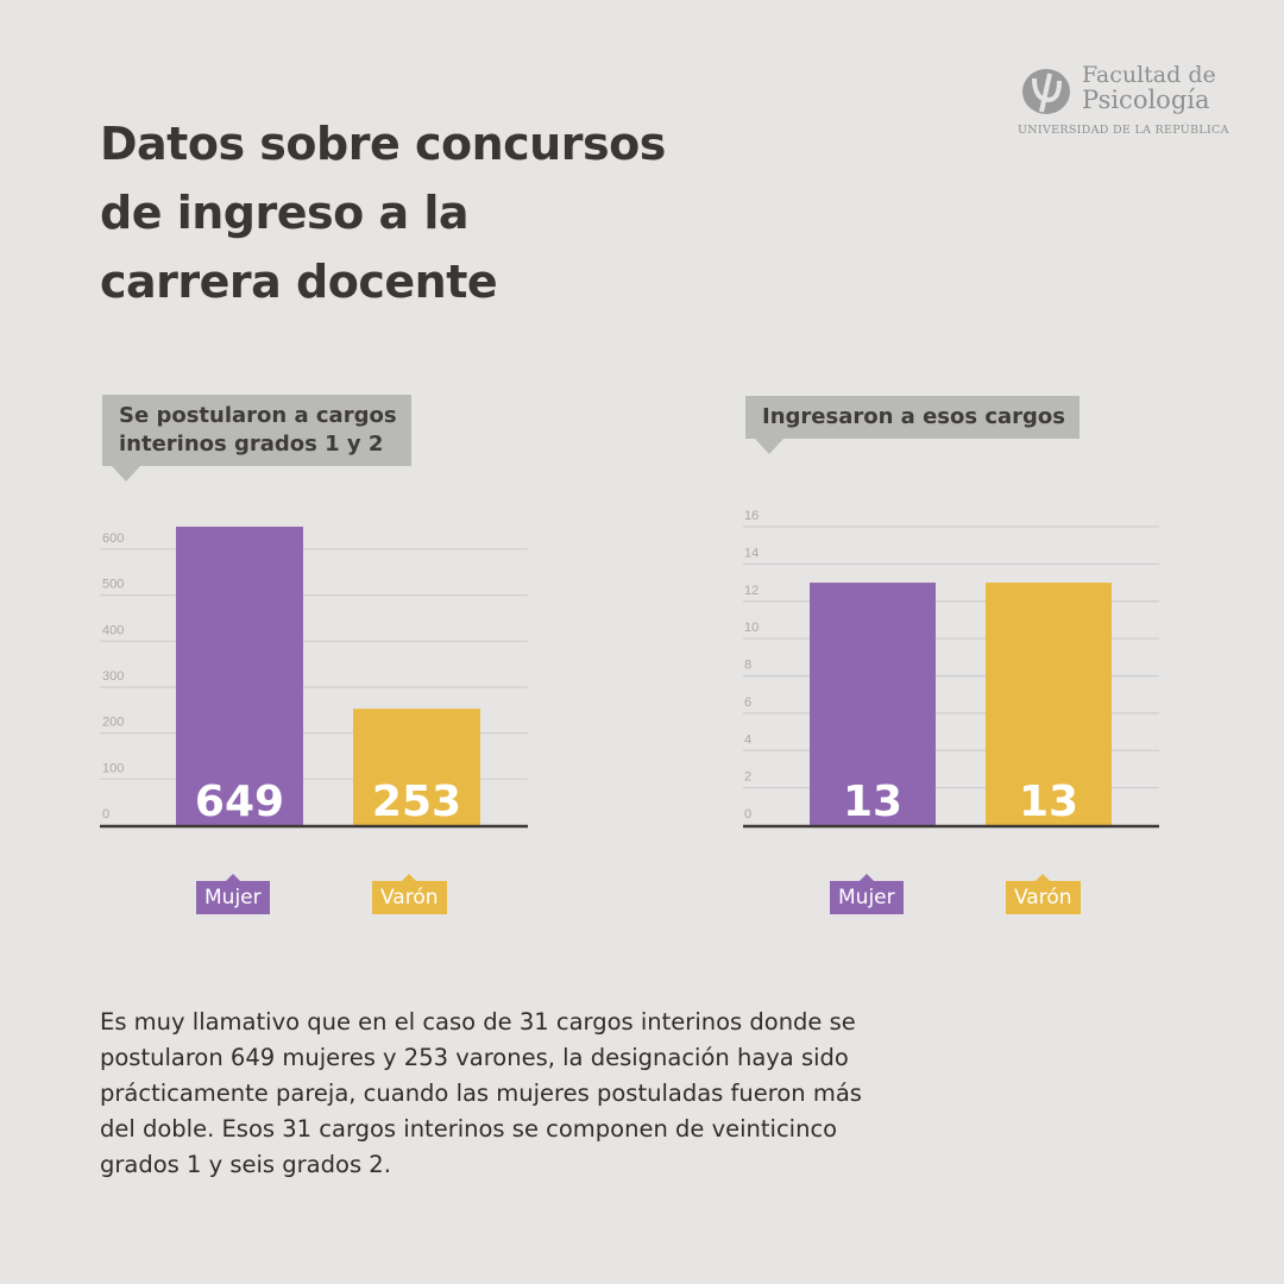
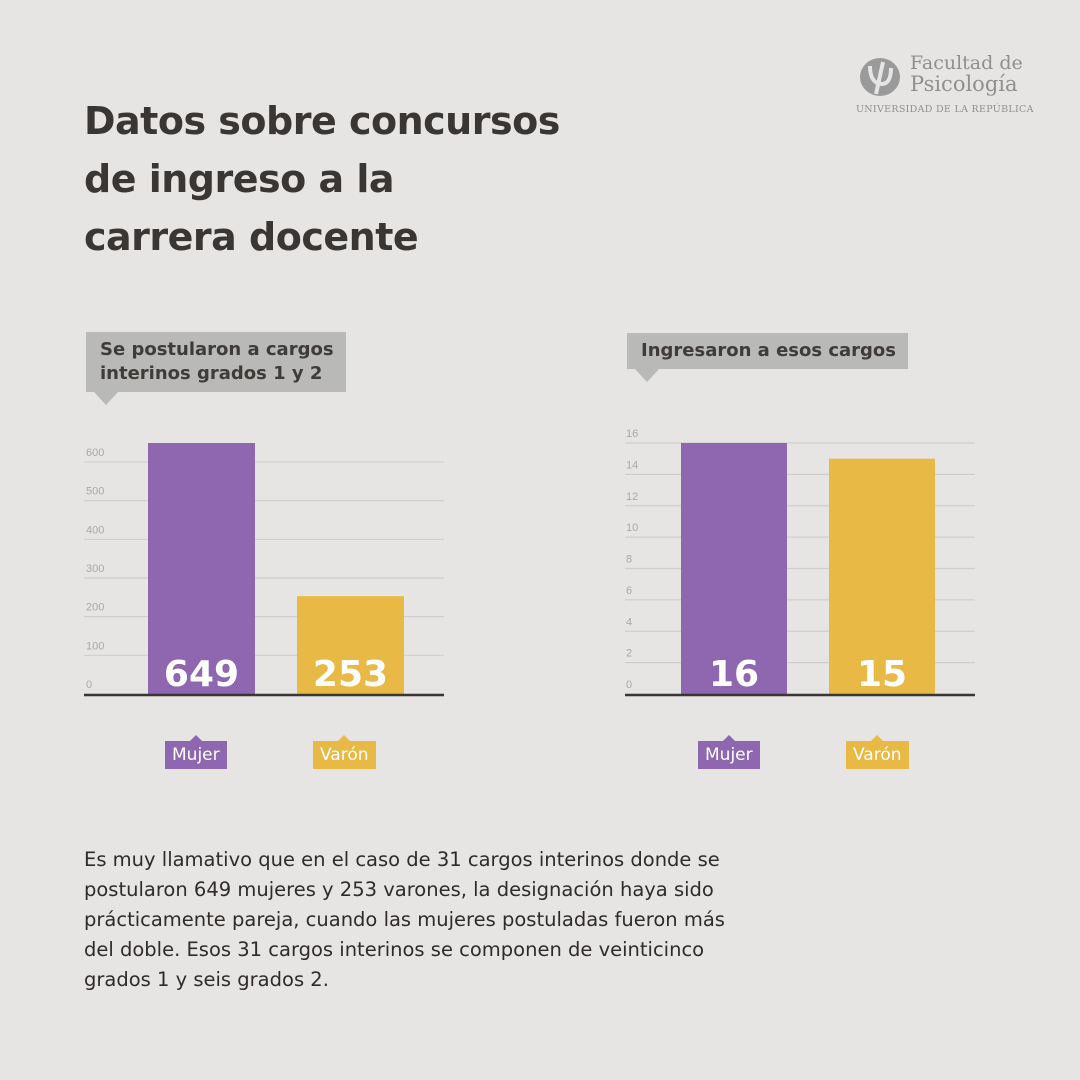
Ingresaron a esos cargos/Mujer: 13 -> 16
Ingresaron a esos cargos/Varón: 13 -> 15
